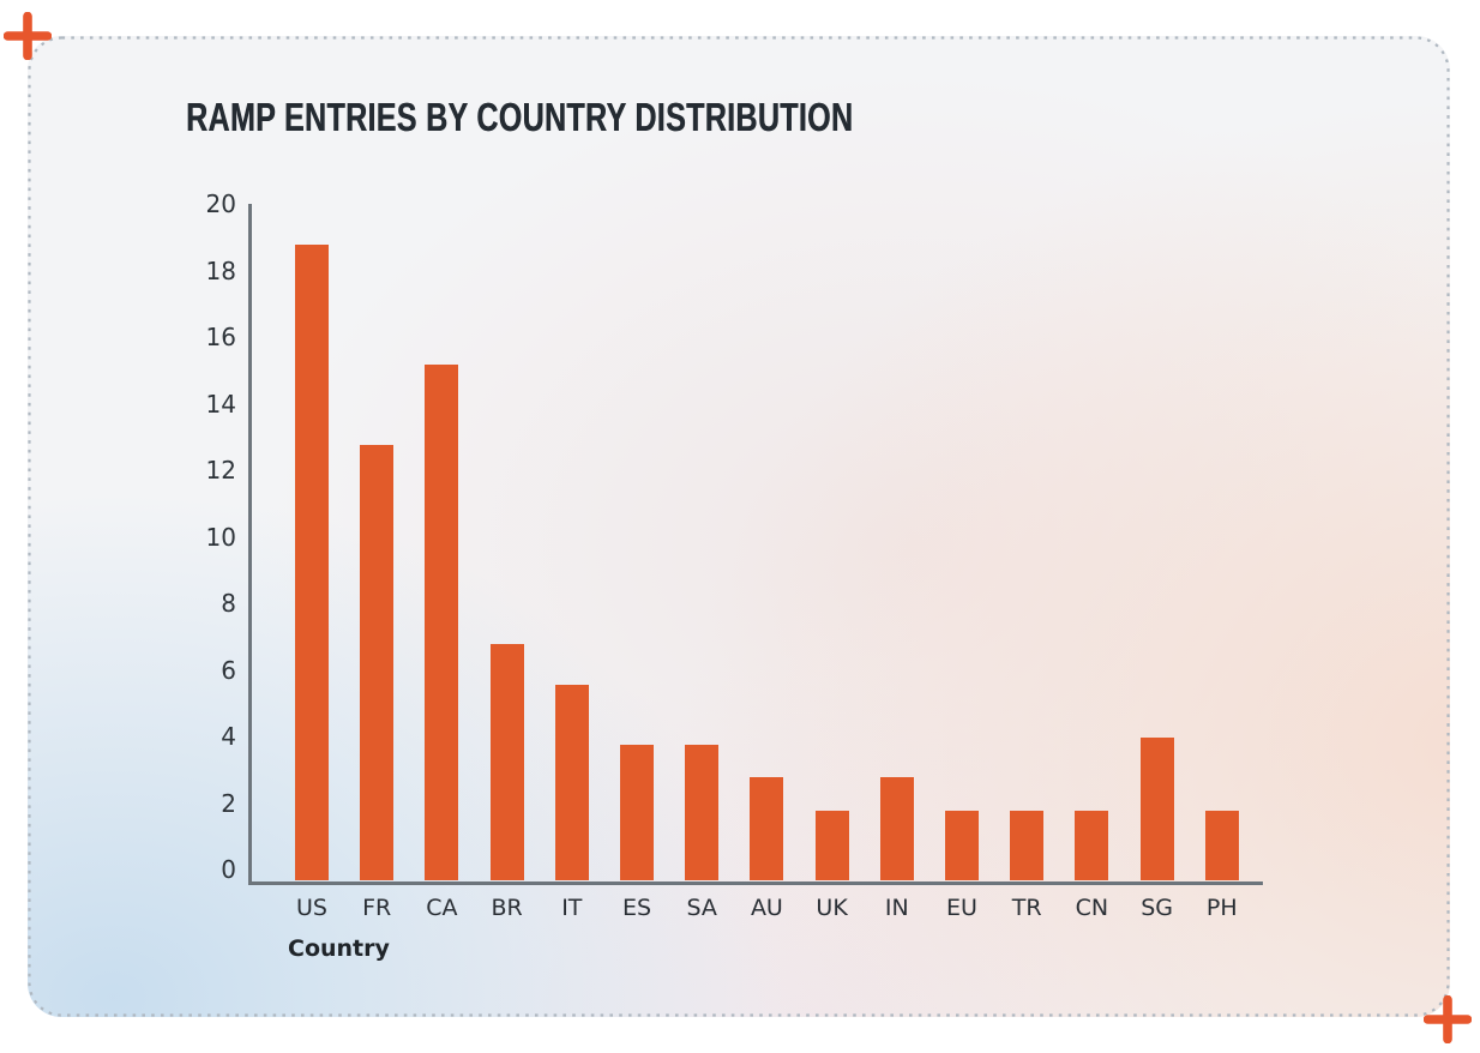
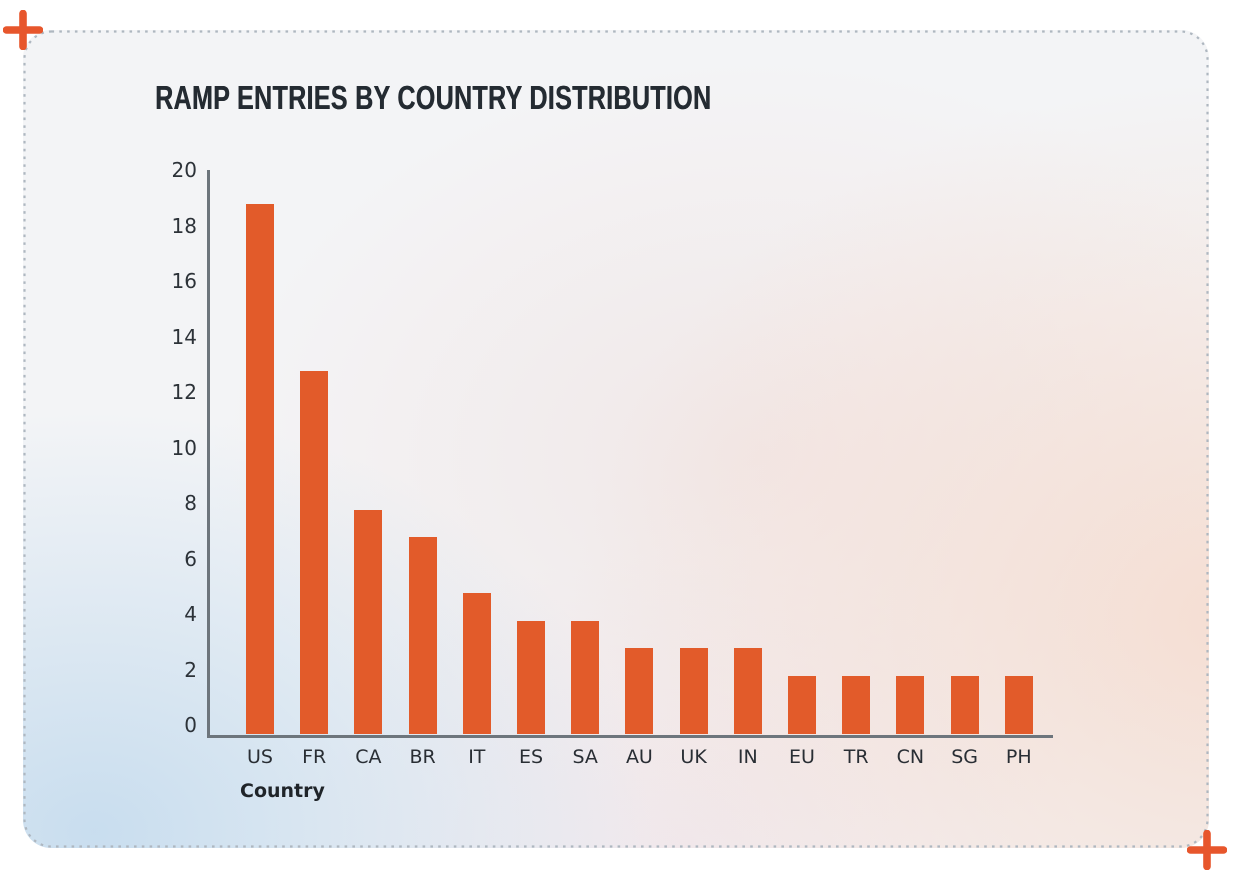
CA: 15.2 -> 7.8
IT: 5.6 -> 4.8
UK: 1.8 -> 2.8
SG: 4.0 -> 1.8
